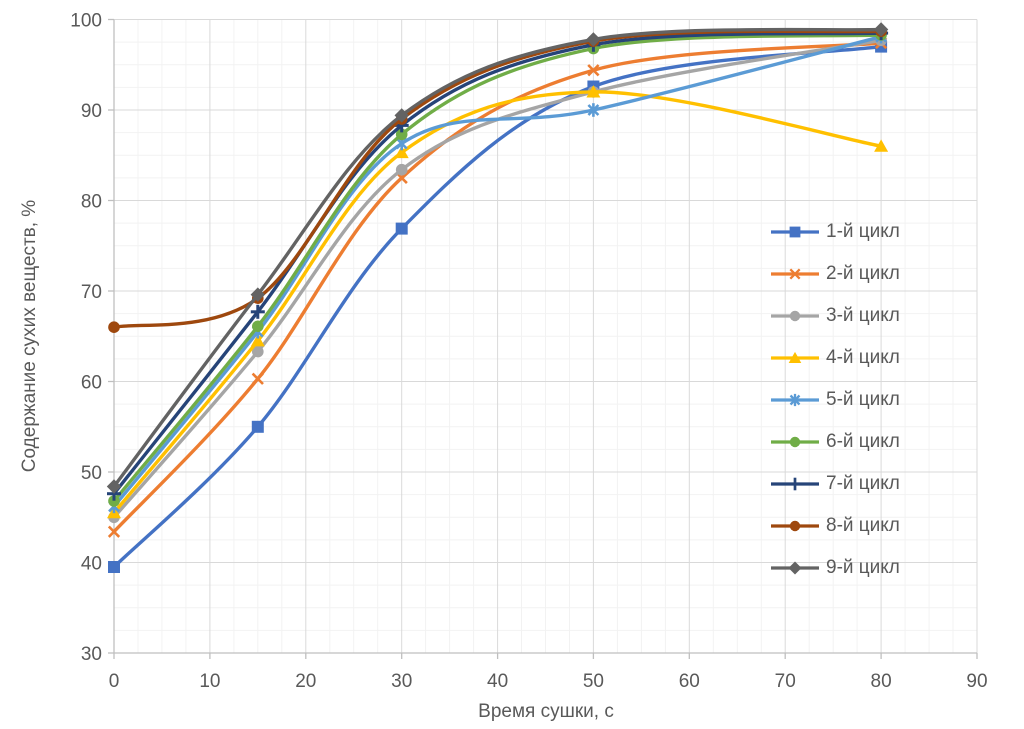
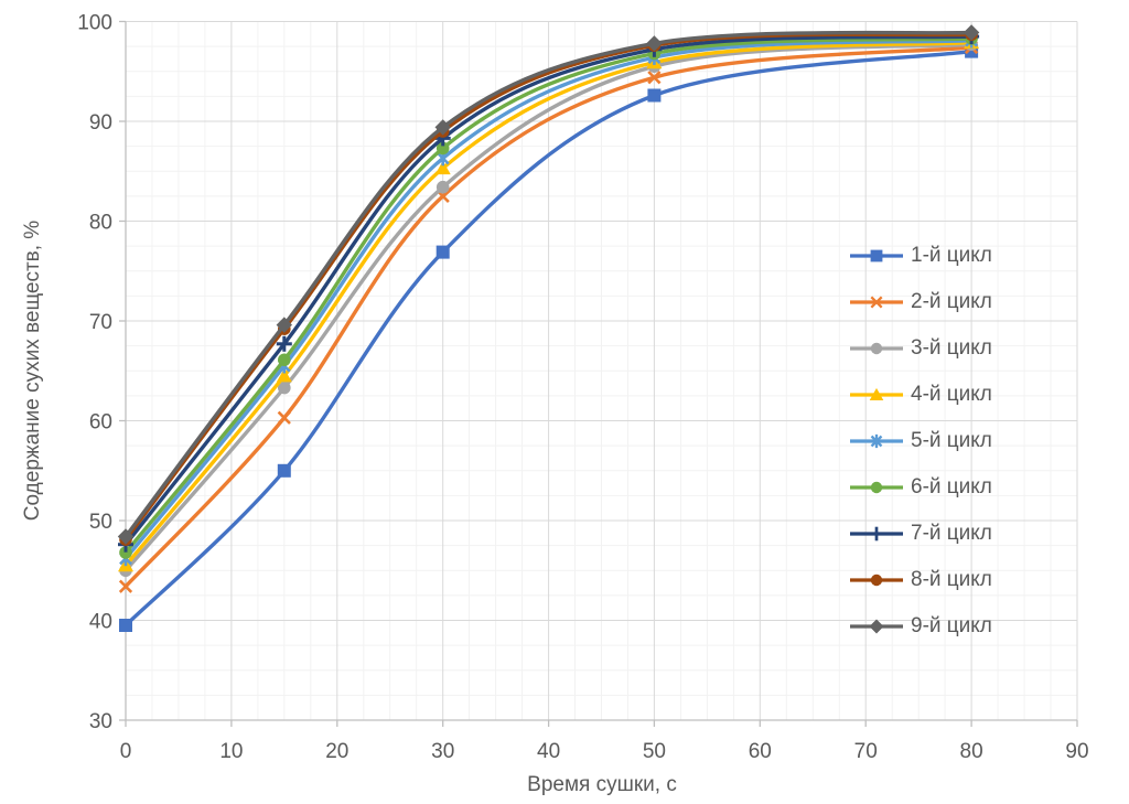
8-й цикл/0: 66 -> 48
3-й цикл/50: 92 -> 96
4-й цикл/50: 92 -> 96
5-й цикл/50: 90 -> 96
4-й цикл/80: 86 -> 98
